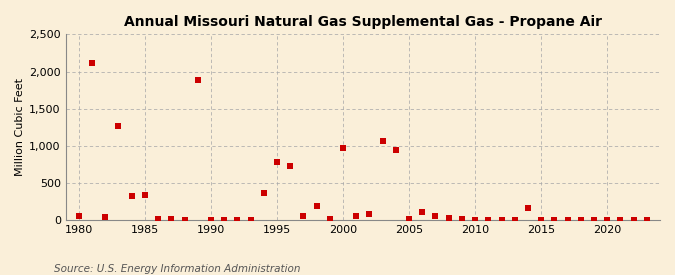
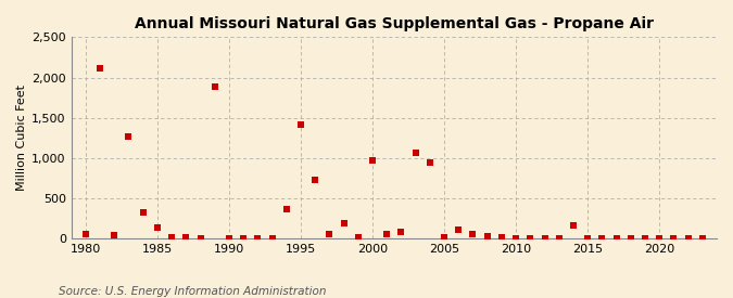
1985: 340 -> 140
1995: 780 -> 1,420
